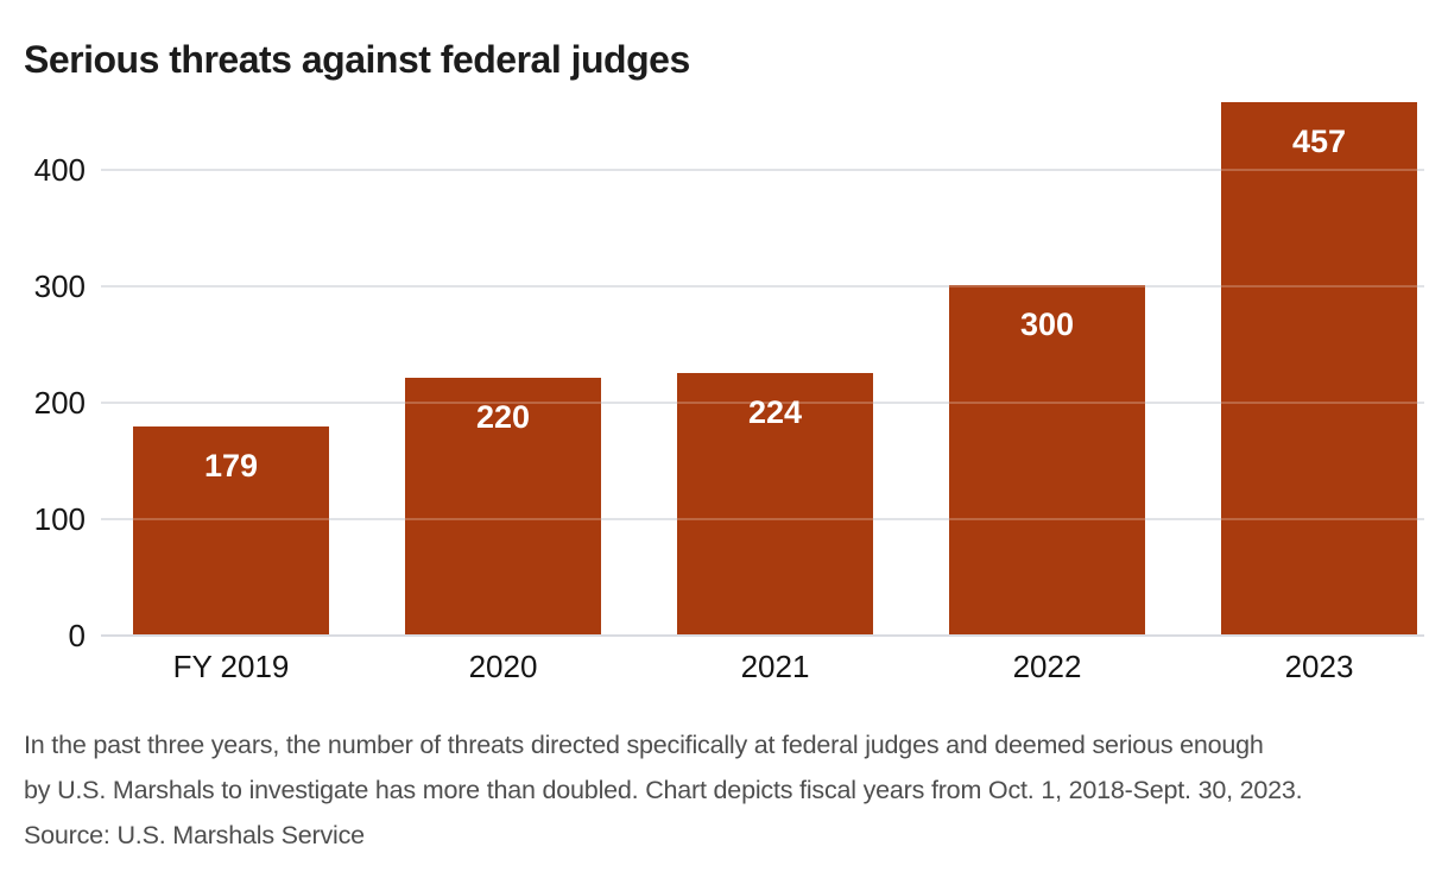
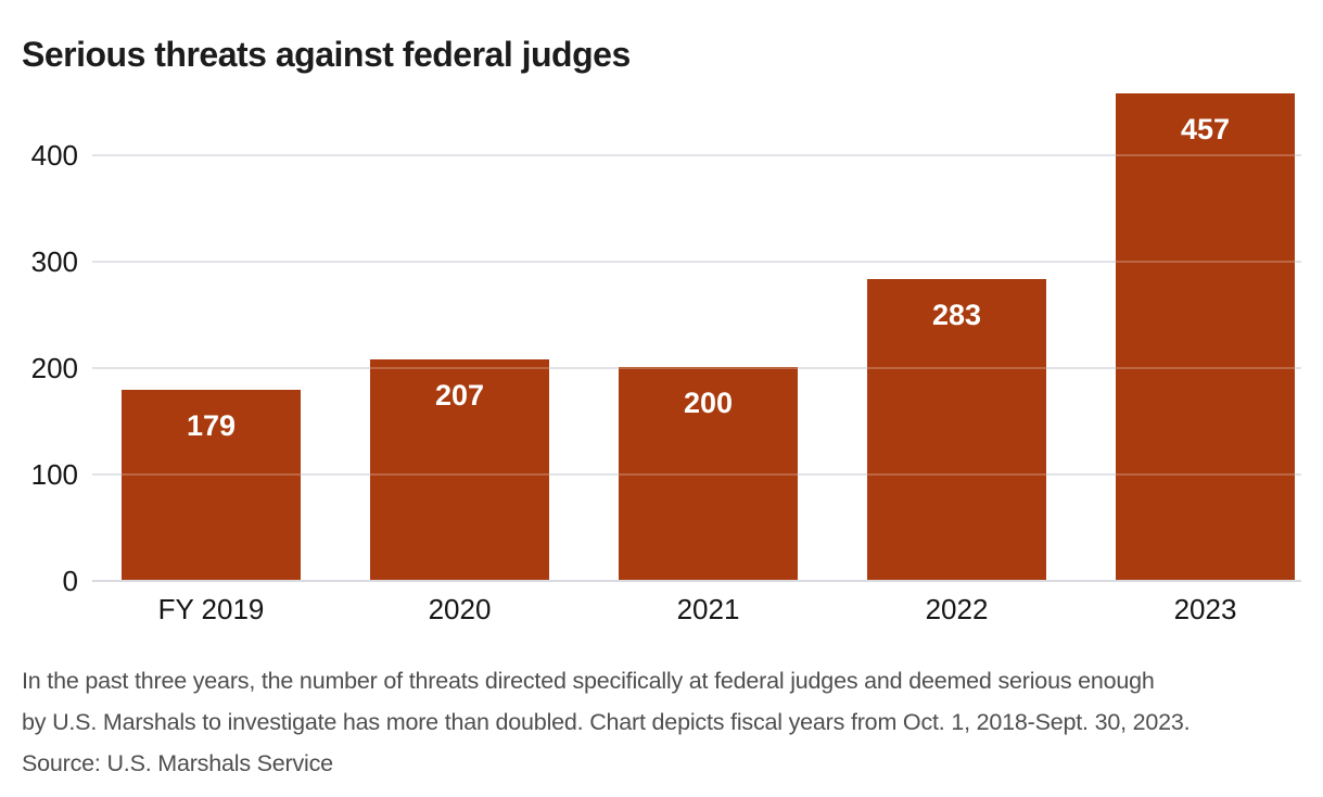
2020: 220 -> 207
2021: 224 -> 200
2022: 300 -> 283
